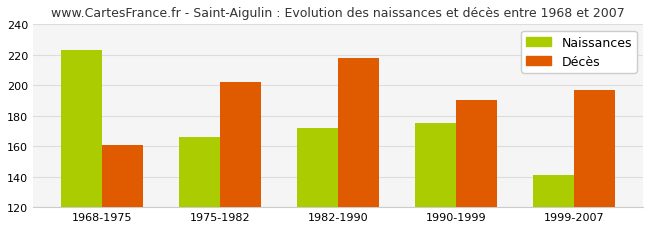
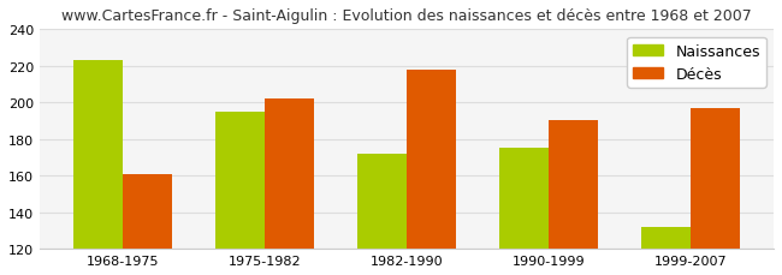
Naissances/1975-1982: 166 -> 195
Naissances/1999-2007: 141 -> 132
